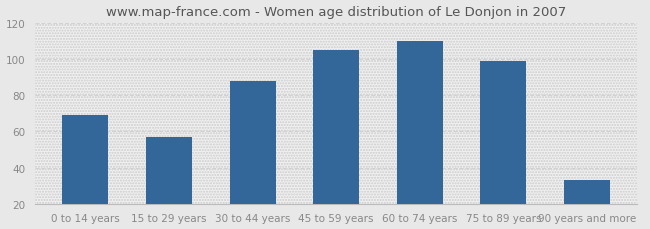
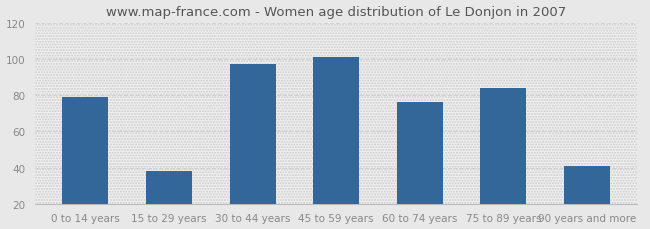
0 to 14 years: 69 -> 79
15 to 29 years: 57 -> 38
30 to 44 years: 88 -> 97
45 to 59 years: 105 -> 101
60 to 74 years: 110 -> 76
75 to 89 years: 99 -> 84
90 years and more: 33 -> 41
